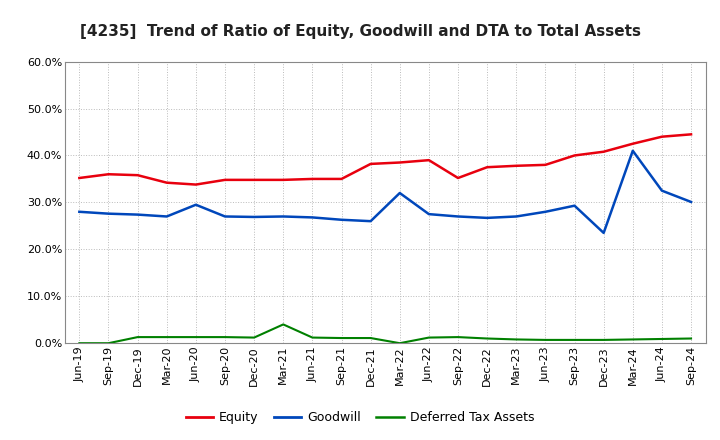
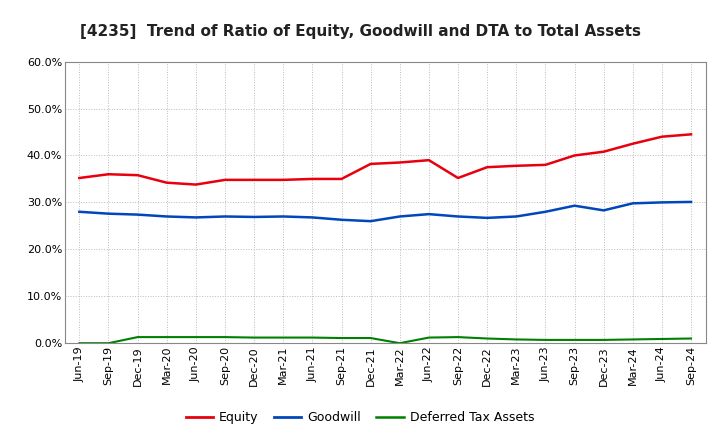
Goodwill/Jun-20: 29.5% -> 26.8%
Deferred Tax Assets/Mar-21: 4.0% -> 1.2%
Goodwill/Mar-22: 32.0% -> 27.0%
Goodwill/Dec-23: 23.5% -> 28.3%
Goodwill/Mar-24: 41.0% -> 29.8%
Goodwill/Jun-24: 32.5% -> 30.0%
